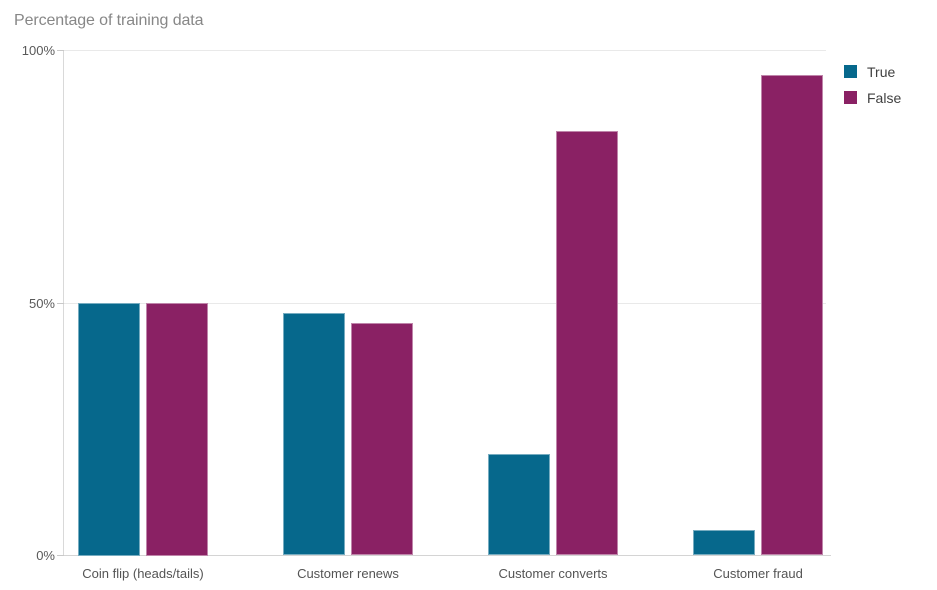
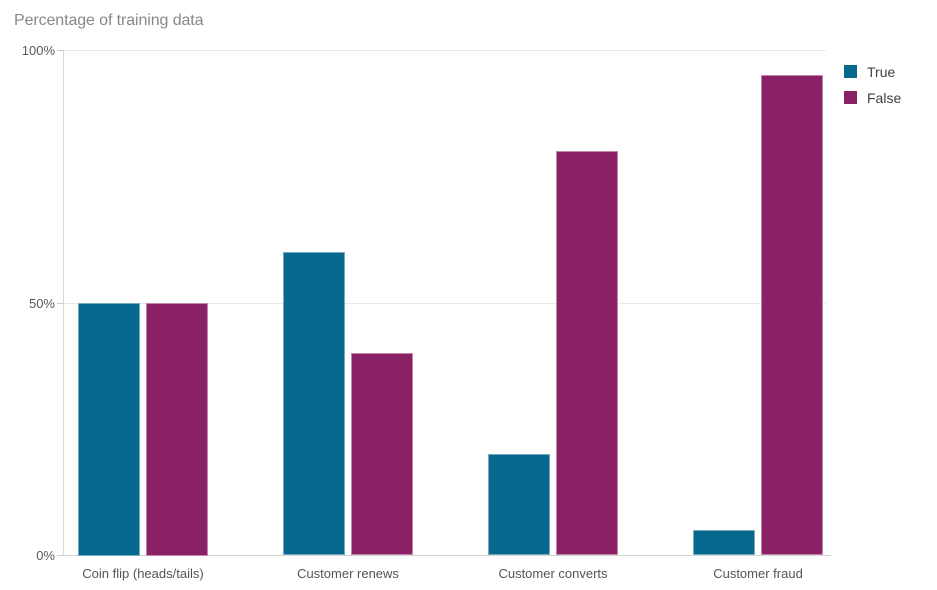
True/Customer renews: 48% -> 60%
False/Customer renews: 46% -> 40%
False/Customer converts: 84% -> 80%
